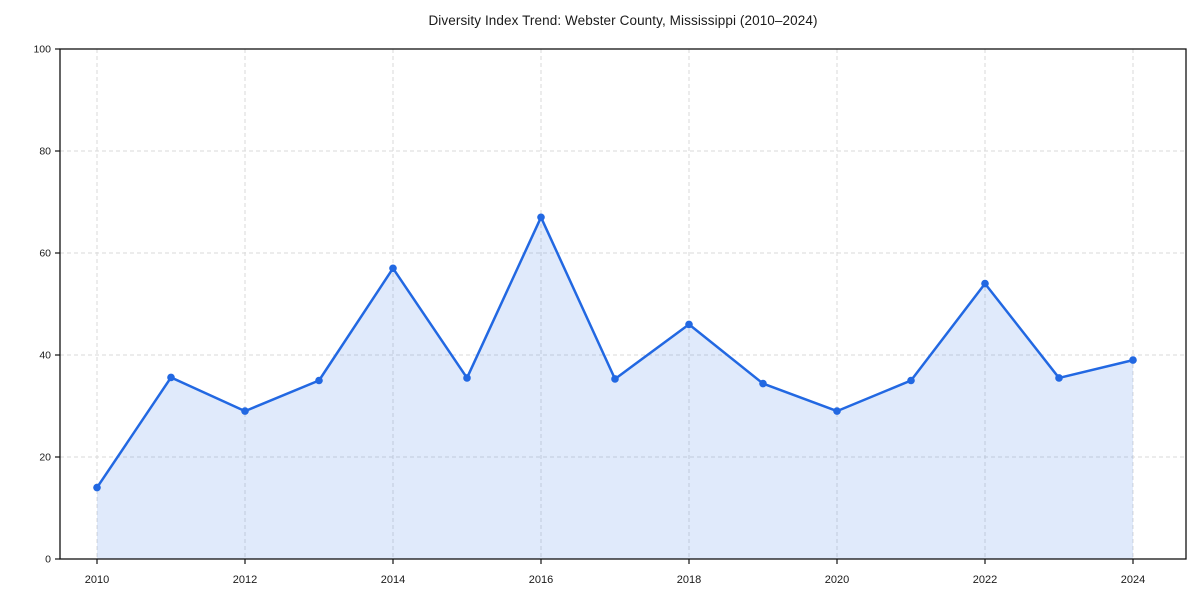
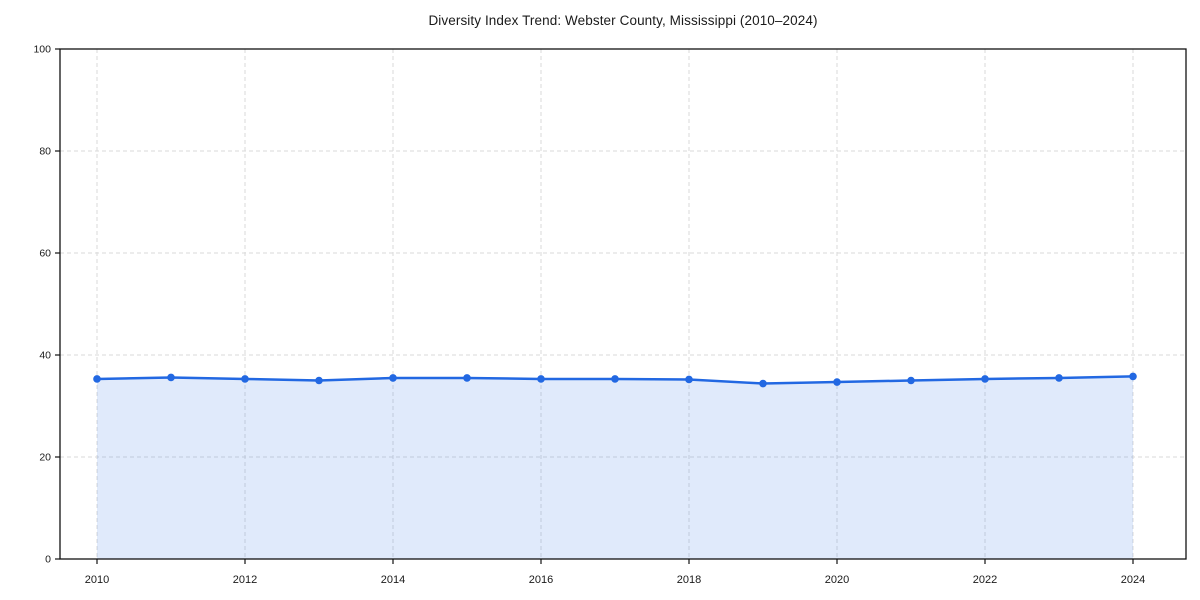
2010: 14 -> 35
2012: 29 -> 35
2014: 57 -> 36
2016: 67 -> 35
2018: 46 -> 35
2020: 29 -> 35
2022: 54 -> 35
2024: 39 -> 36
